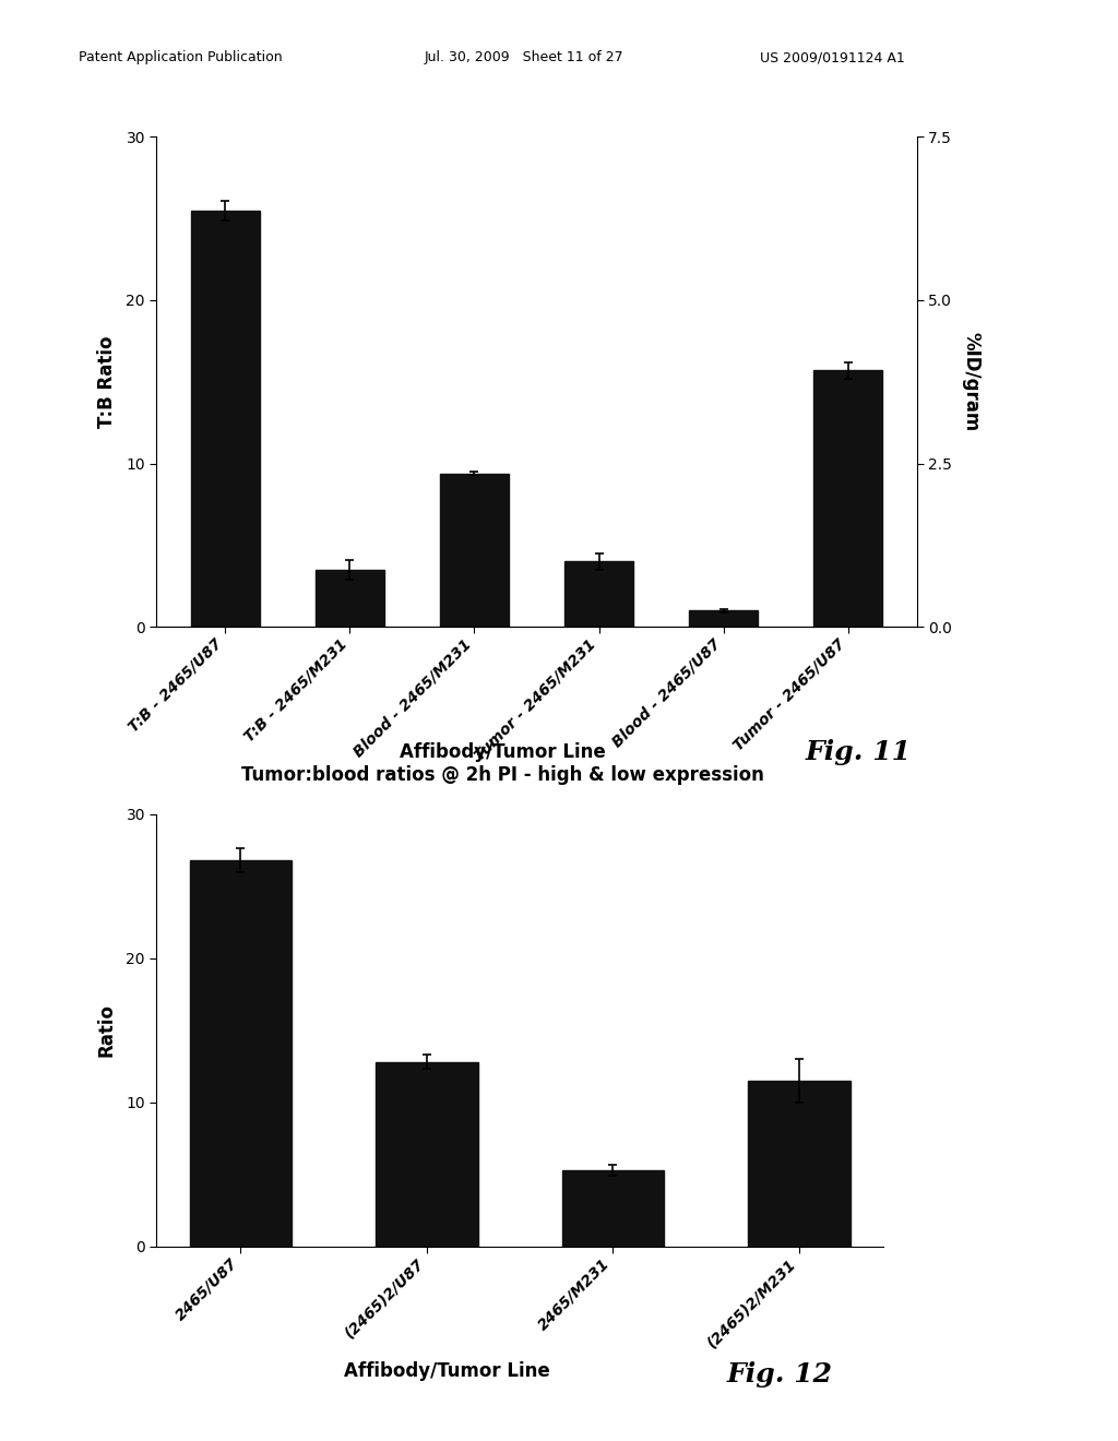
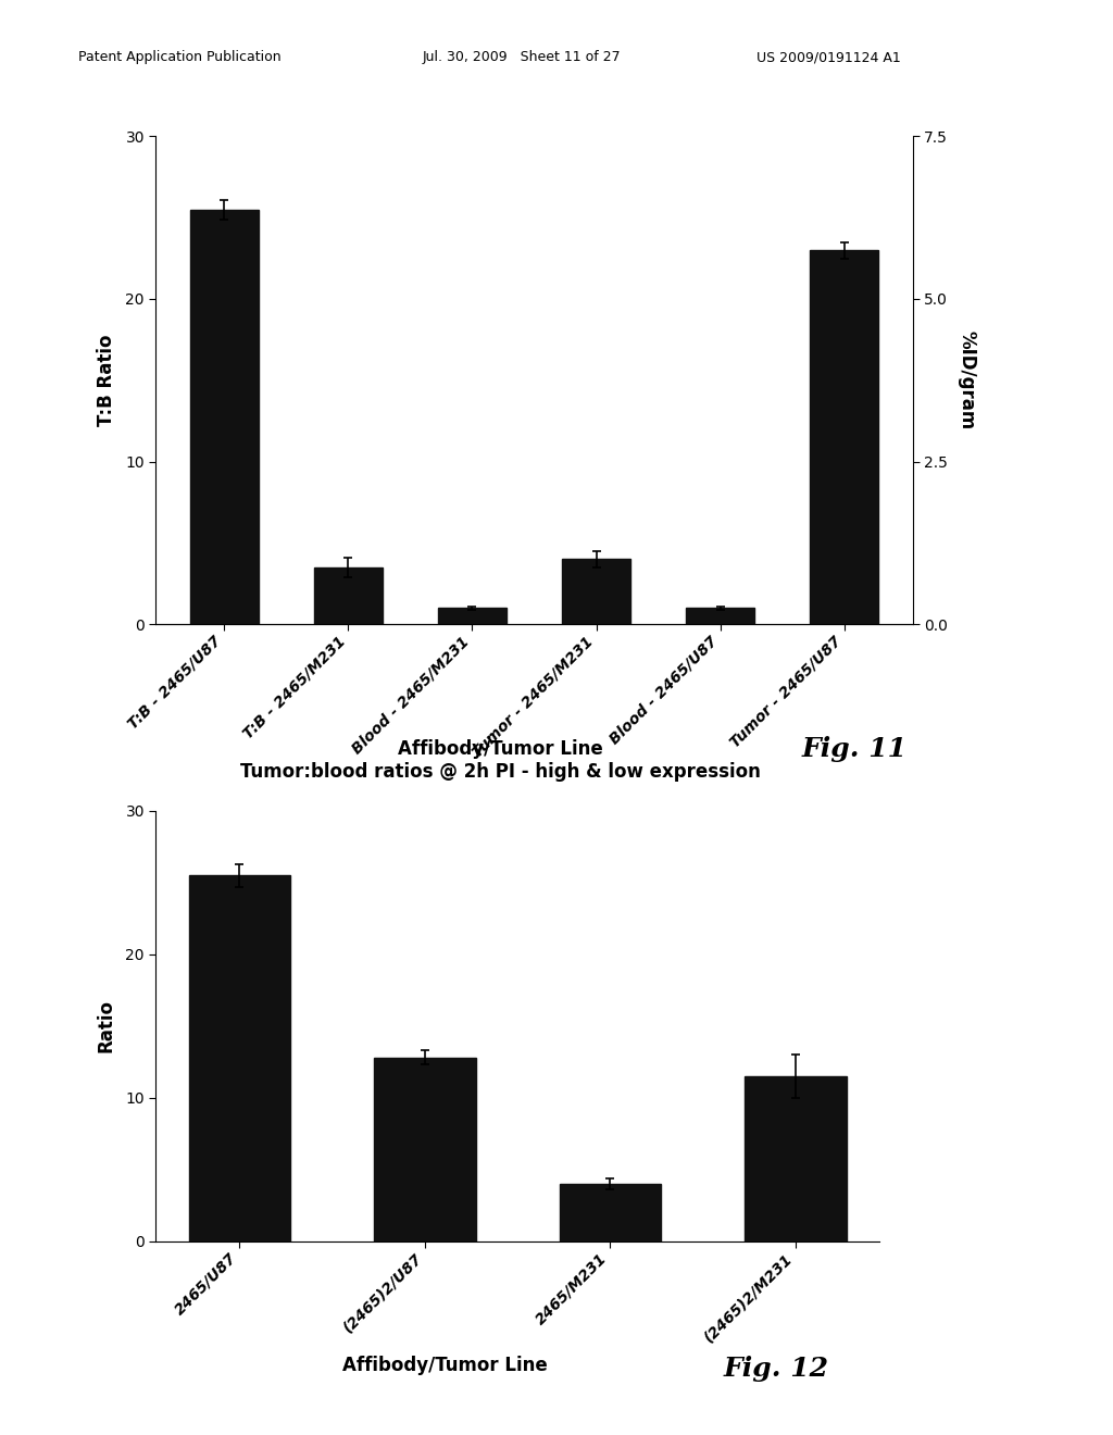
Blood - 2465/M231: 9.4 -> 1.0
Tumor - 2465/U87: 15.7 -> 23.0
2465/U87: 26.8 -> 25.5
2465/M231: 5.3 -> 4.0
